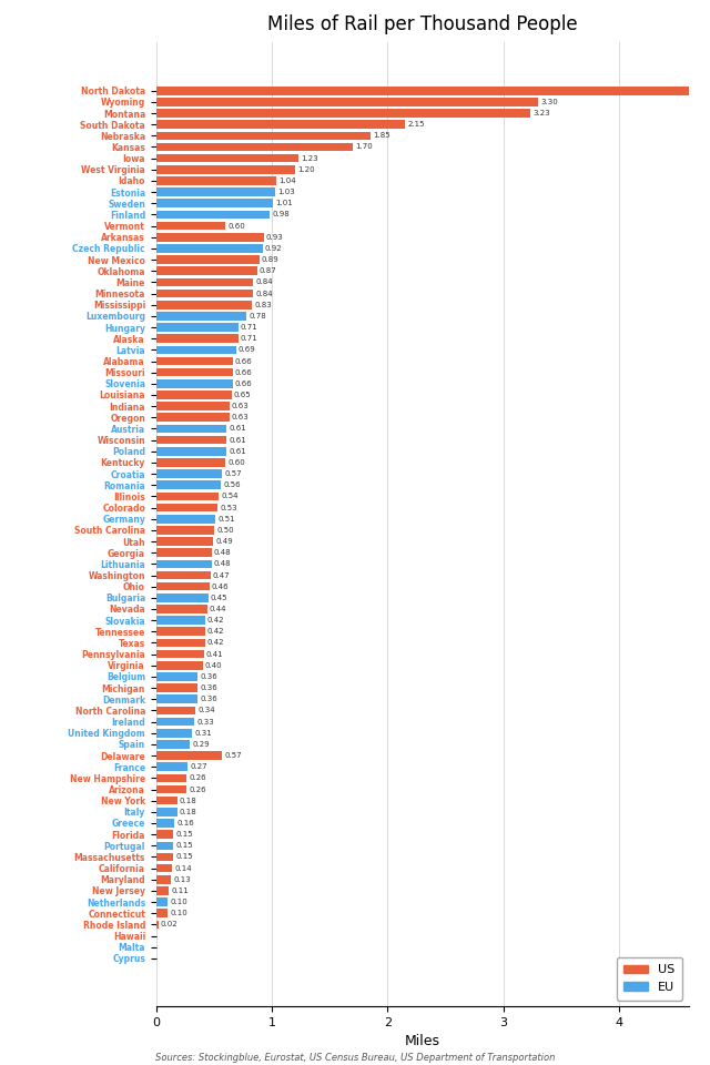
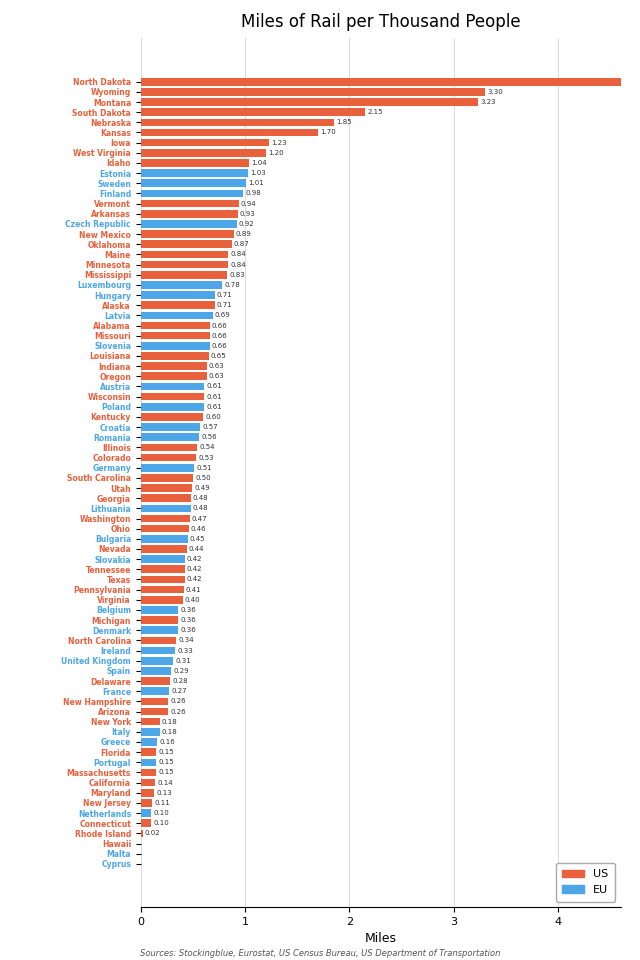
Vermont: 0.60 -> 0.94
Delaware: 0.57 -> 0.28
